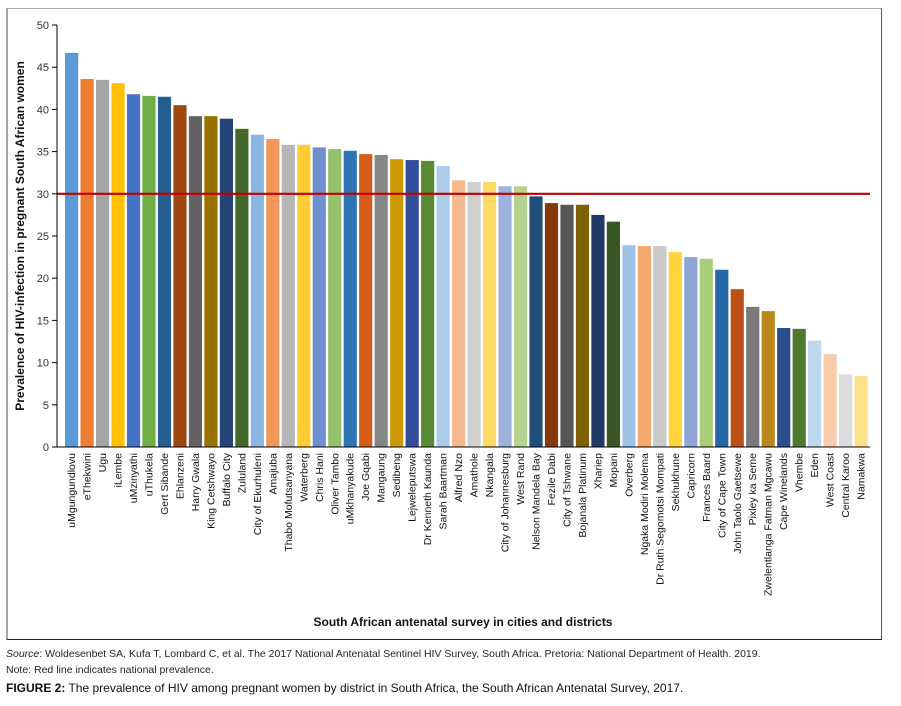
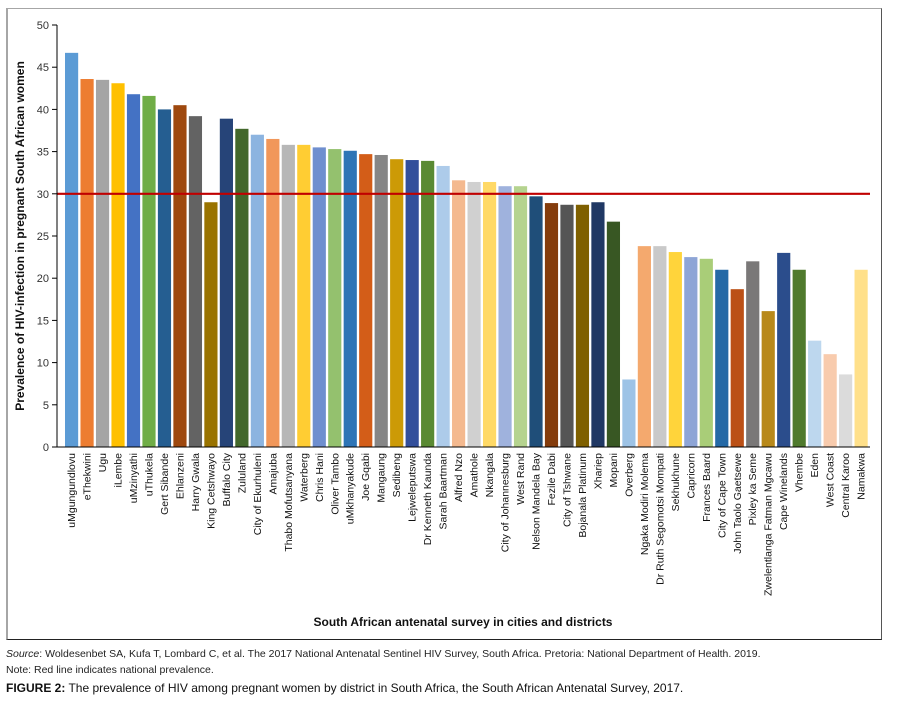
Gert Sibande: 42 -> 40
King Cetshwayo: 39 -> 29
Xhariep: 28 -> 29
Overberg: 24 -> 8
Pixley ka Seme: 17 -> 22
Cape Winelands: 14 -> 23
Vhembe: 14 -> 21
Namakwa: 8 -> 21
